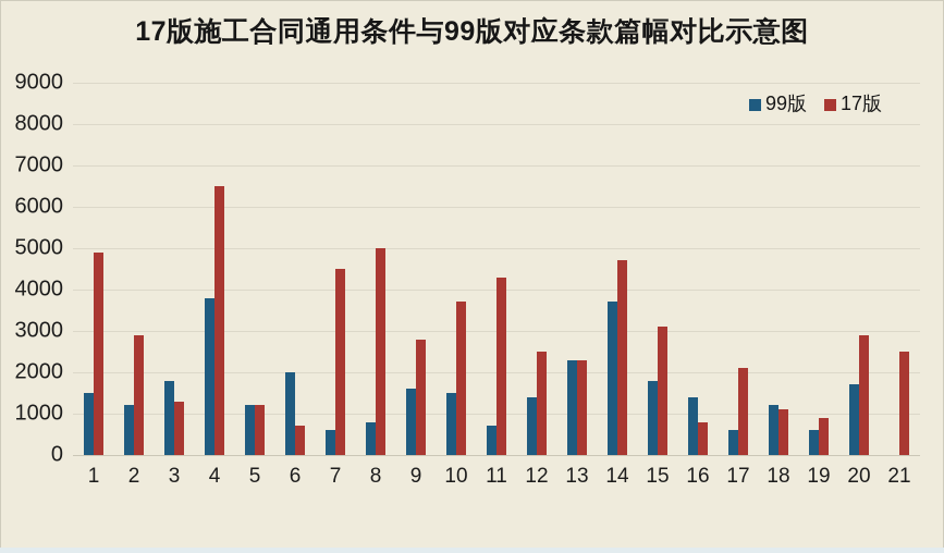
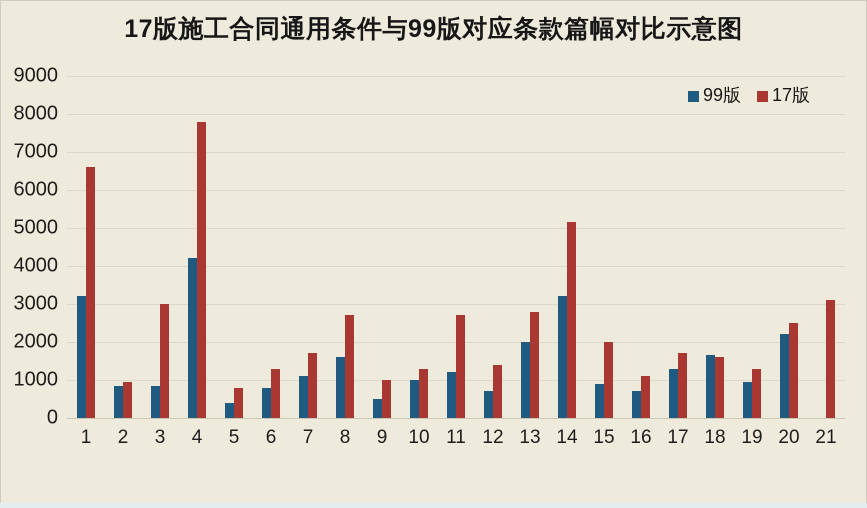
99版/1: 1500 -> 3200
17版/1: 4900 -> 6600
99版/2: 1200 -> 800
17版/2: 2900 -> 1000
99版/3: 1800 -> 800
17版/3: 1300 -> 3000
99版/4: 3800 -> 4200
17版/4: 6500 -> 7800
99版/5: 1200 -> 400
17版/5: 1200 -> 800
99版/6: 2000 -> 800
17版/6: 700 -> 1300
99版/7: 600 -> 1100
17版/7: 4500 -> 1700
99版/8: 800 -> 1600
17版/8: 5000 -> 2700
99版/9: 1600 -> 500
17版/9: 2800 -> 1000
99版/10: 1500 -> 1000
17版/10: 3700 -> 1300
99版/11: 700 -> 1200
17版/11: 4300 -> 2700
99版/12: 1400 -> 700
17版/12: 2500 -> 1400
99版/13: 2300 -> 2000
17版/13: 2300 -> 2800
99版/14: 3700 -> 3200
17版/14: 4700 -> 5200
99版/15: 1800 -> 900
17版/15: 3100 -> 2000
99版/16: 1400 -> 700
17版/16: 800 -> 1100
99版/17: 600 -> 1300
17版/17: 2100 -> 1700
99版/18: 1200 -> 1600
17版/18: 1100 -> 1600
99版/19: 600 -> 1000
17版/19: 900 -> 1300
99版/20: 1700 -> 2200
17版/20: 2900 -> 2500
17版/21: 2500 -> 3100
